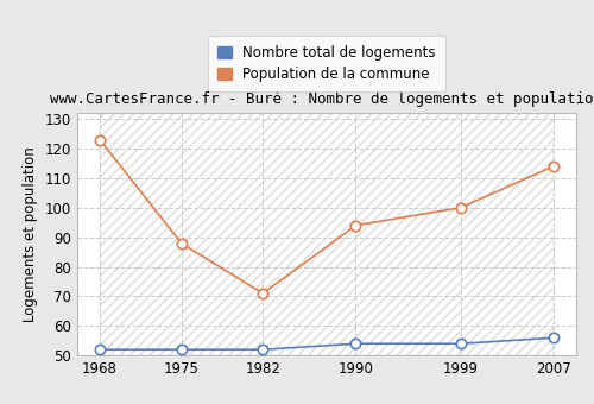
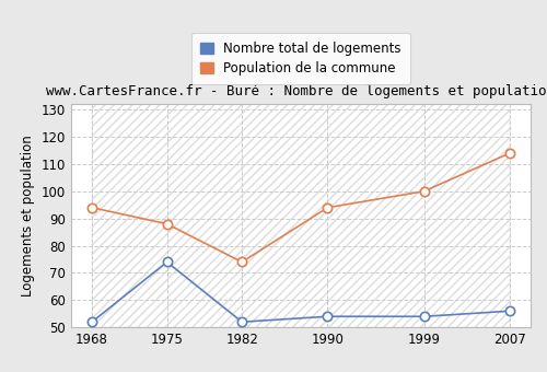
Population de la commune/1968: 123 -> 94
Nombre total de logements/1975: 52 -> 74
Population de la commune/1982: 71 -> 74
